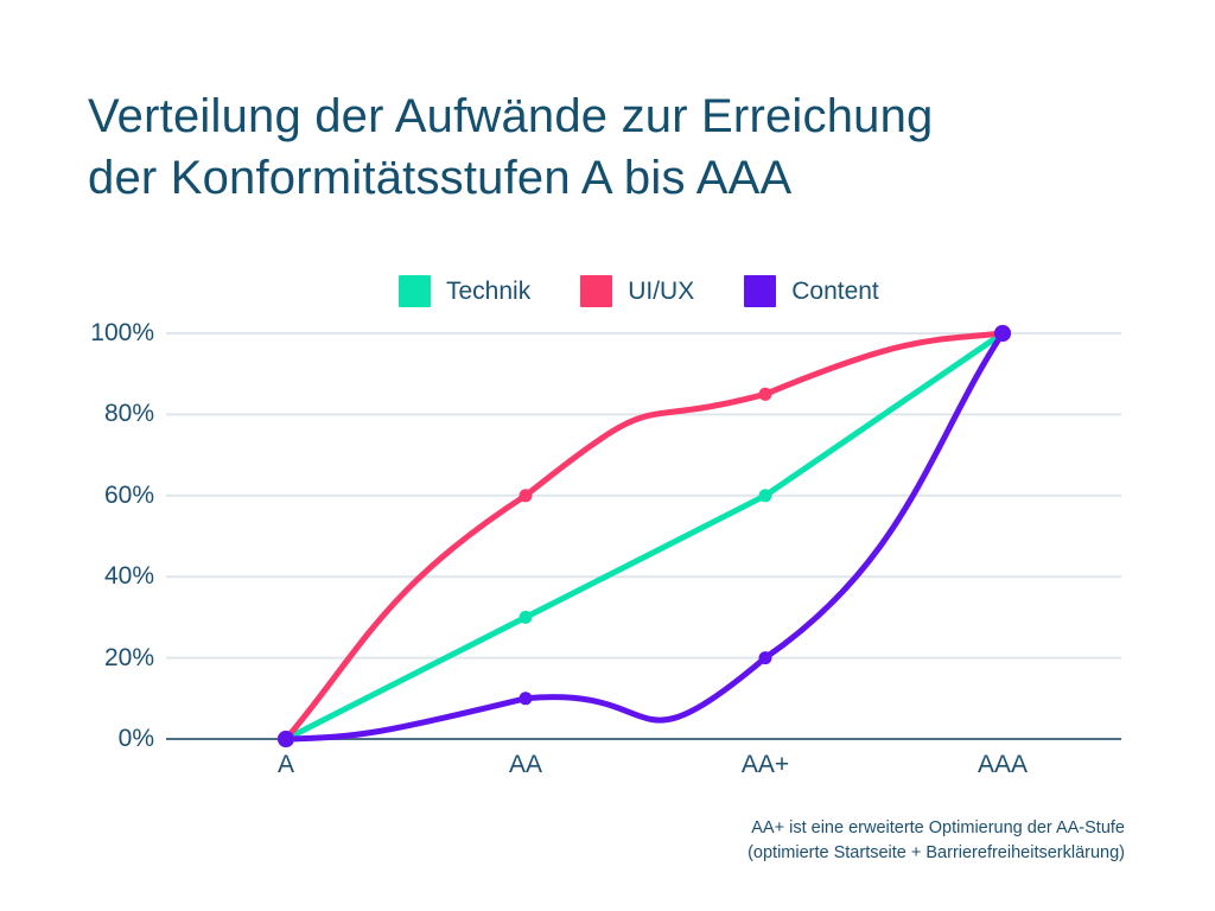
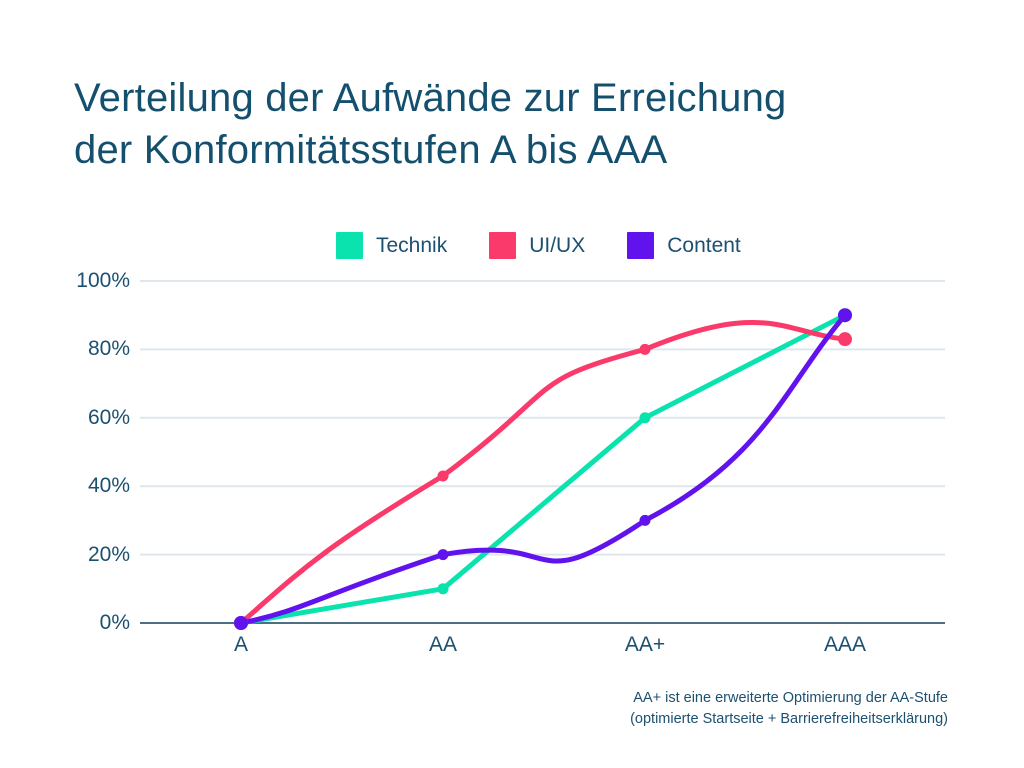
Technik/AA: 30% -> 10%
UI/UX/AA: 60% -> 43%
Content/AA: 10% -> 20%
UI/UX/AA+: 85% -> 80%
Content/AA+: 20% -> 30%
Technik/AAA: 100% -> 90%
UI/UX/AAA: 100% -> 83%
Content/AAA: 100% -> 90%
